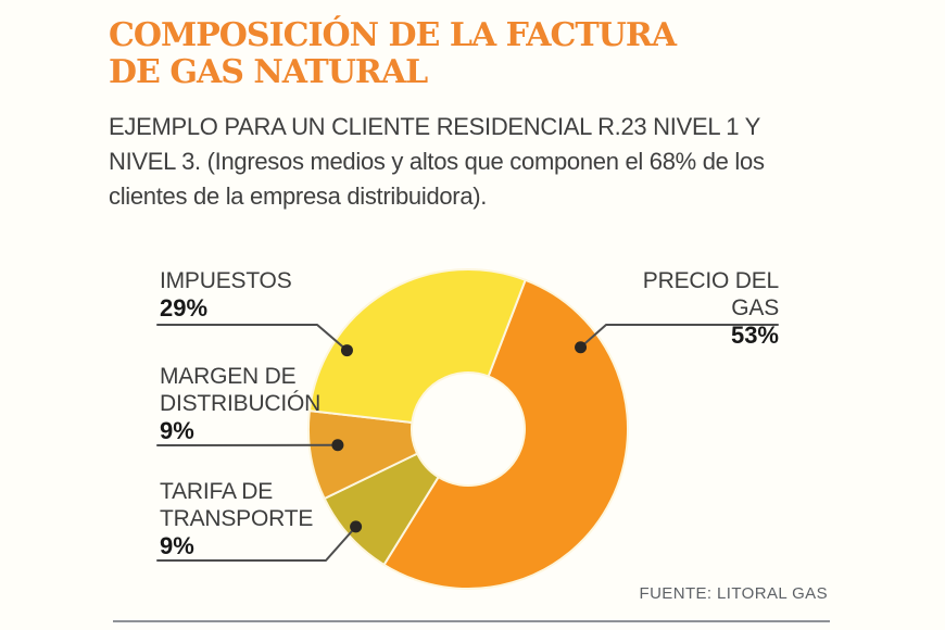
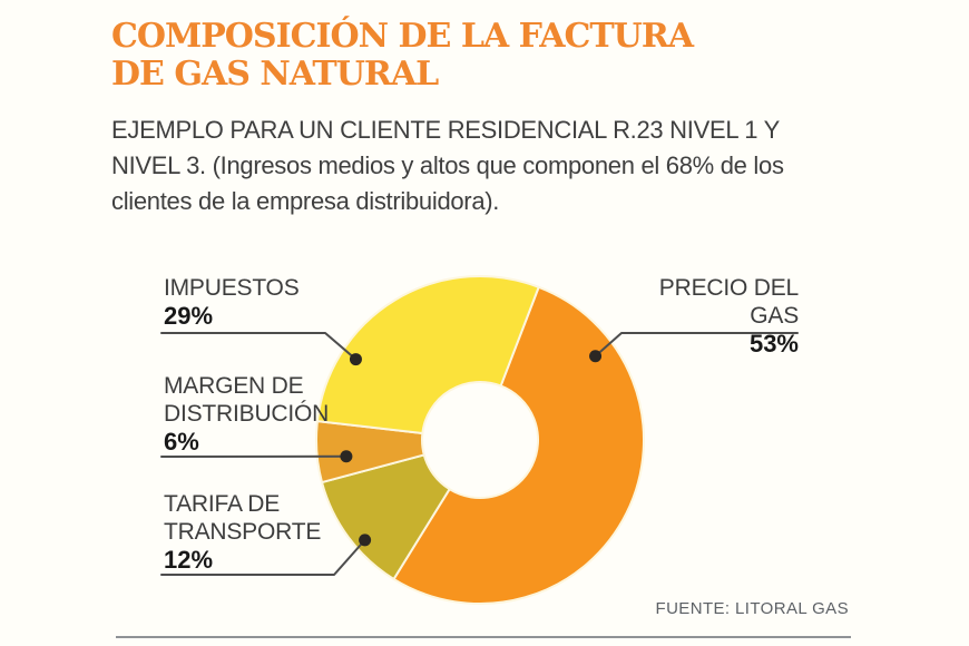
TARIFA DE TRANSPORTE: 9% -> 12%
MARGEN DE DISTRIBUCIÓN: 9% -> 6%
